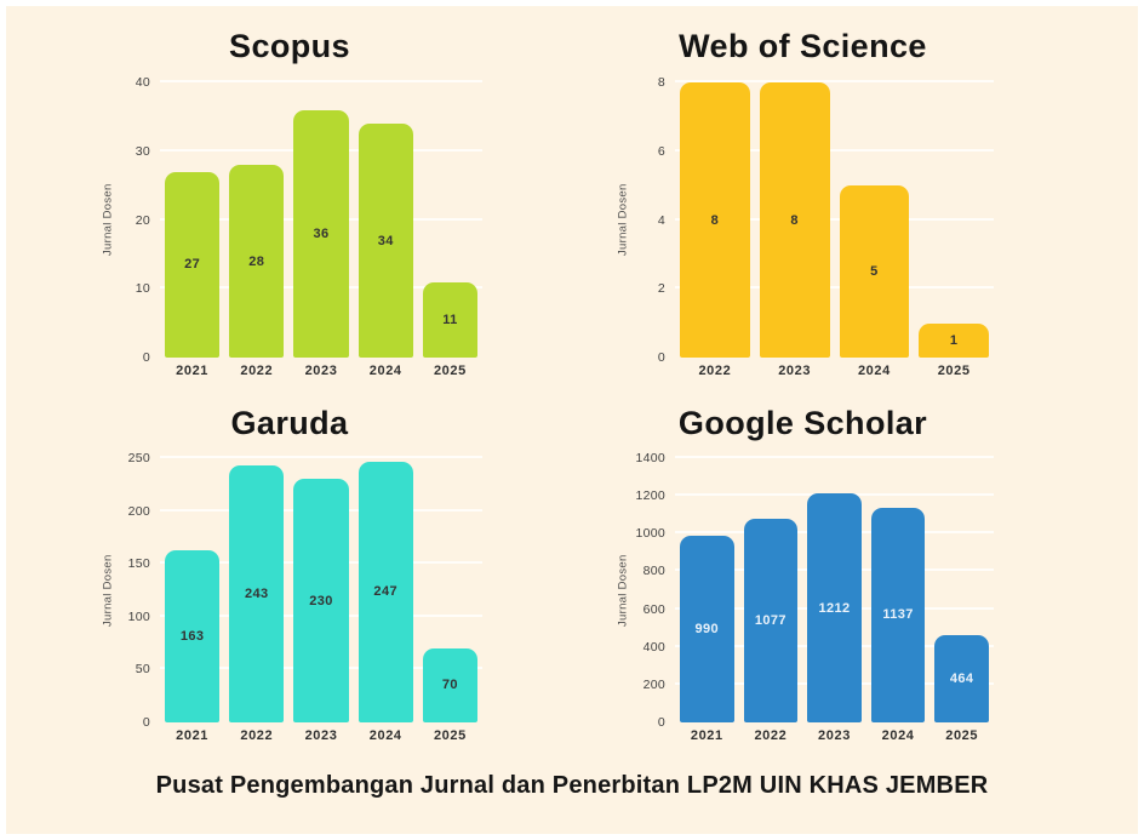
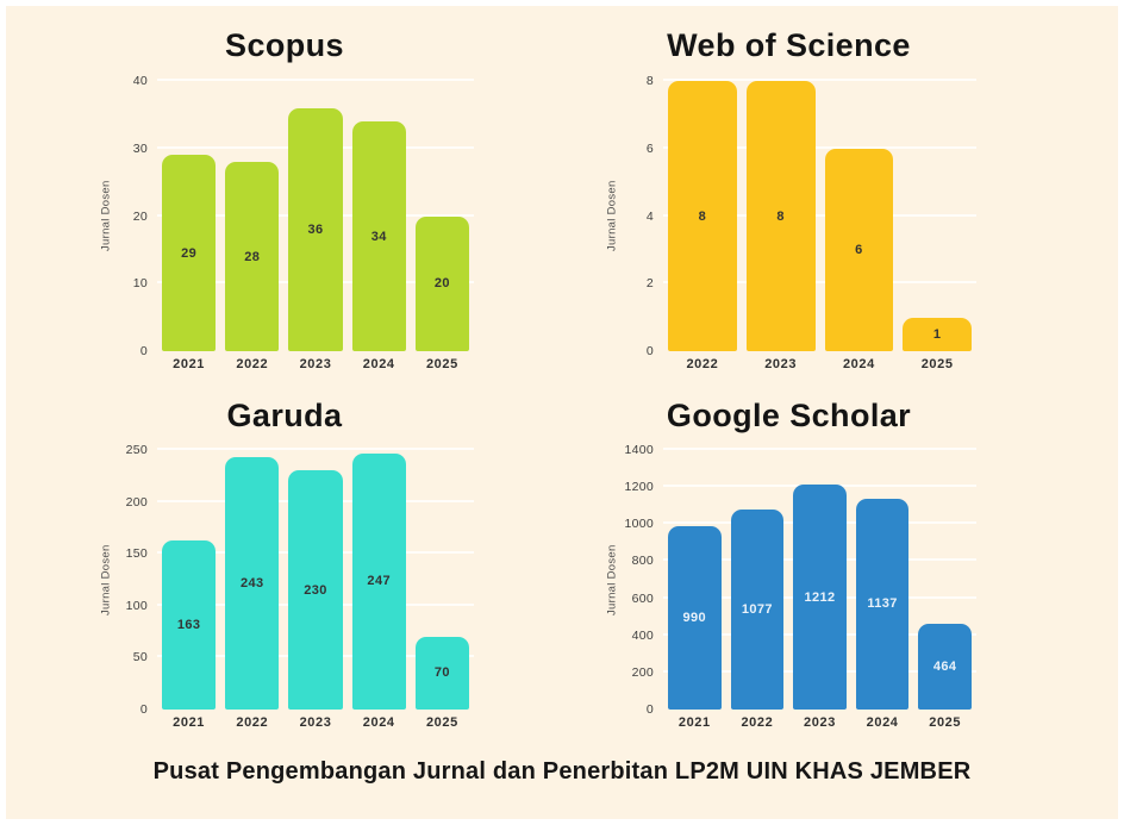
Scopus/2021: 27 -> 29
Scopus/2025: 11 -> 20
Web of Science/2024: 5 -> 6
